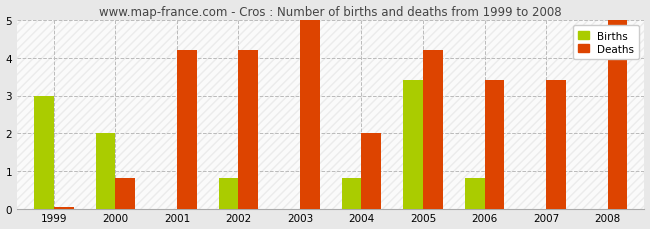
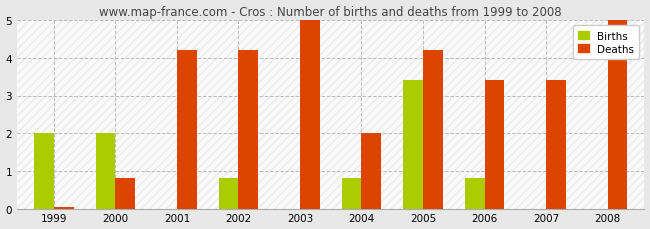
Births/1999: 3.0 -> 2.0
